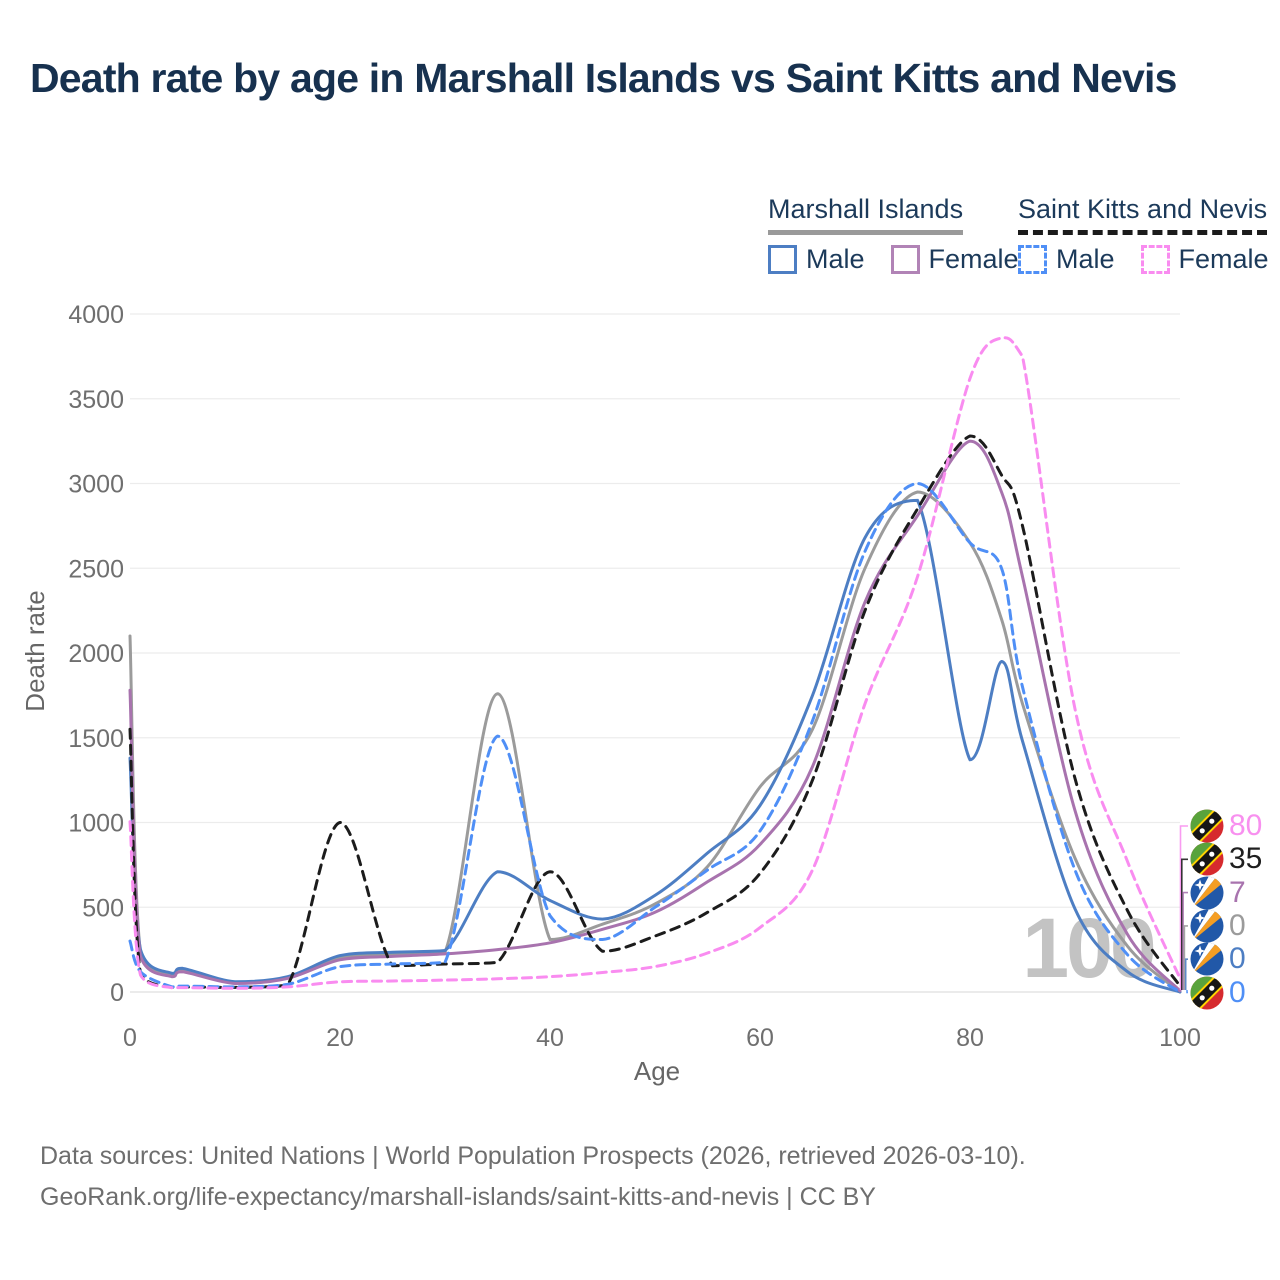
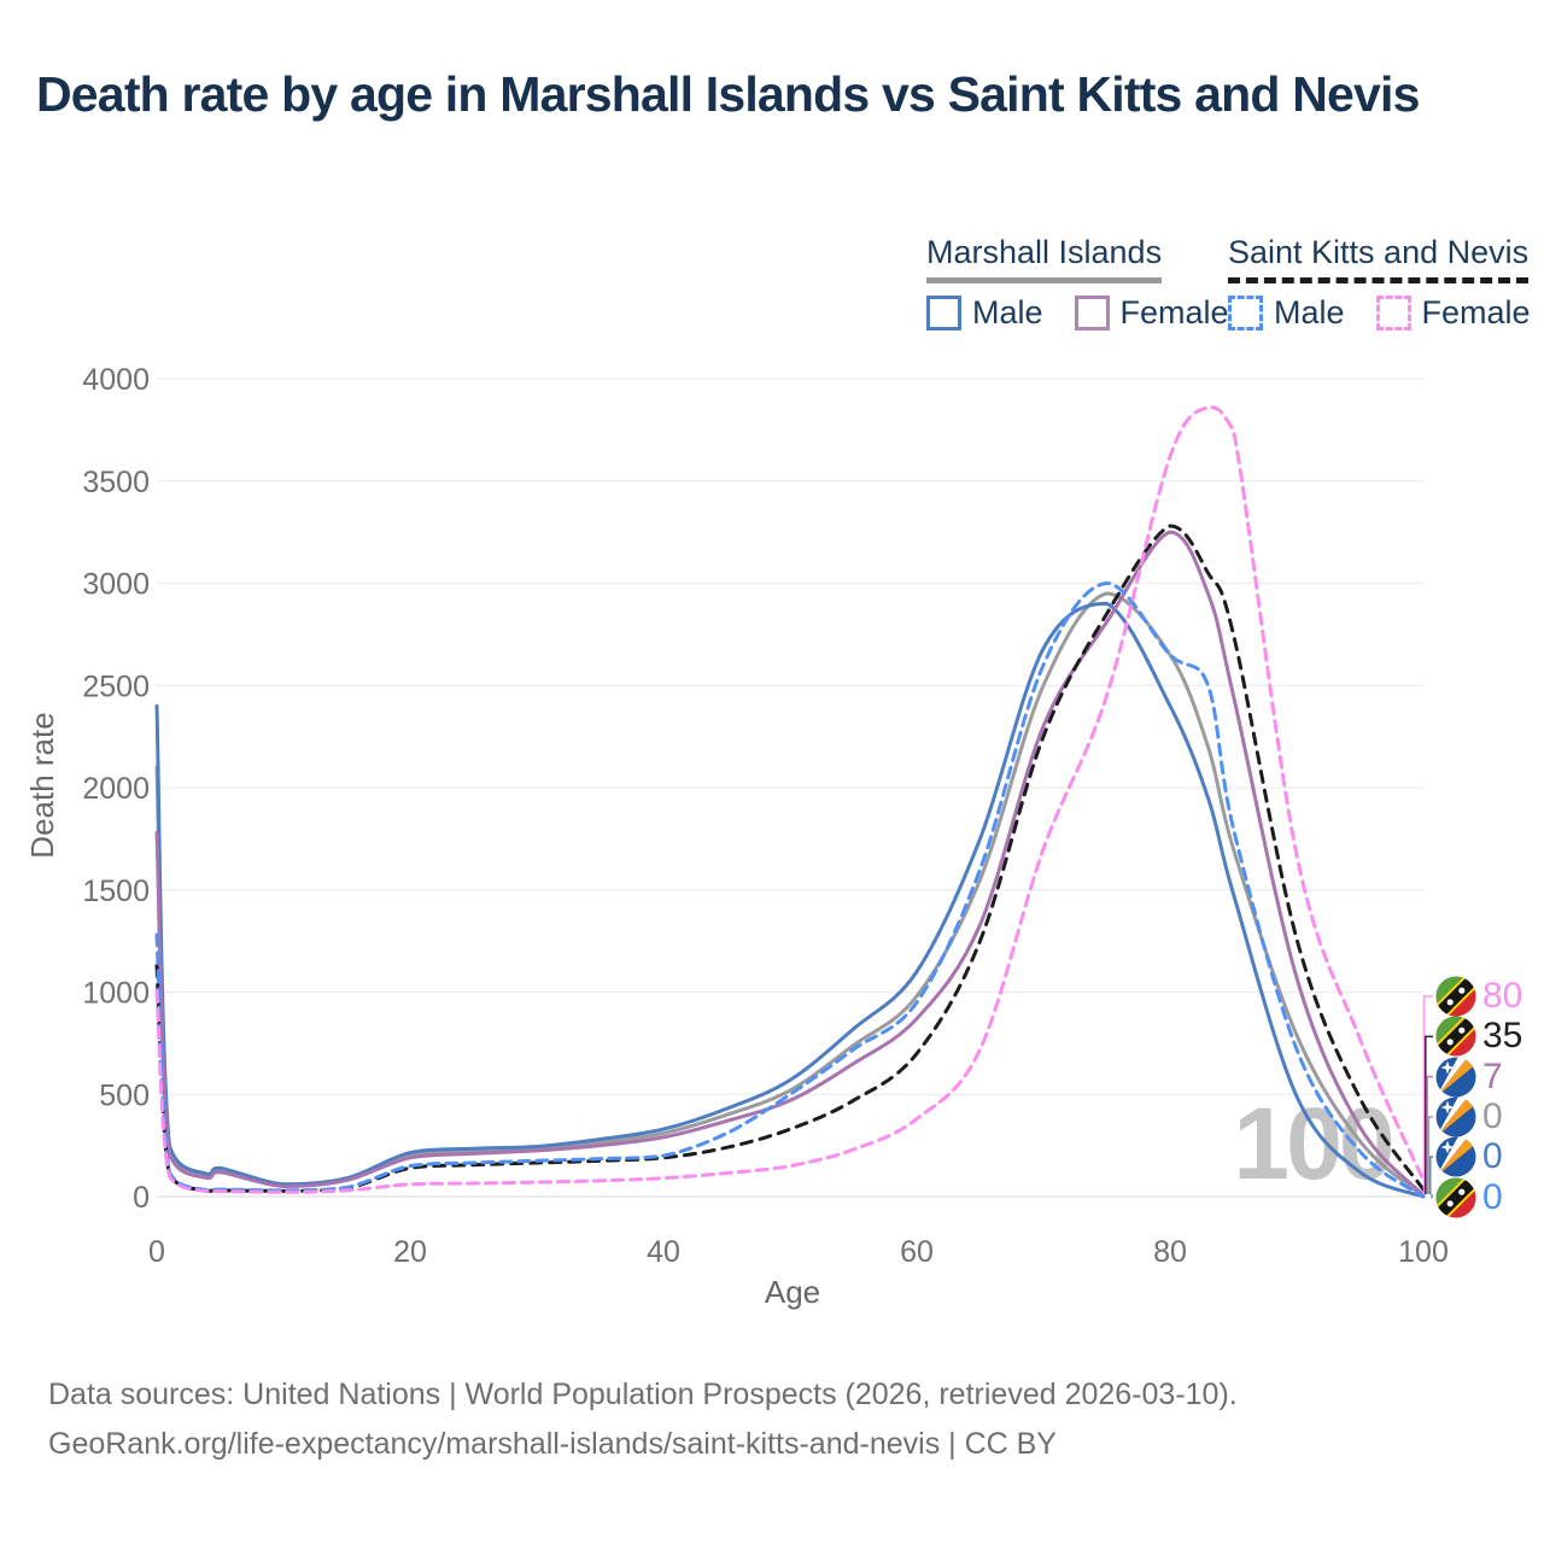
Marshall Islands Male/0: 1380 -> 2400
Saint Kitts and Nevis/0: 1550 -> 1130
Saint Kitts and Nevis Male/0: 300 -> 1280
Saint Kitts and Nevis/20: 1000 -> 140
Marshall Islands/35: 1760 -> 260
Marshall Islands Male/35: 710 -> 280
Saint Kitts and Nevis Male/35: 1510 -> 180
Marshall Islands Male/40: 540 -> 330
Saint Kitts and Nevis/40: 710 -> 190
Saint Kitts and Nevis Male/40: 450 -> 200
Marshall Islands/60: 1210 -> 980
Marshall Islands Male/80: 1370 -> 2400
